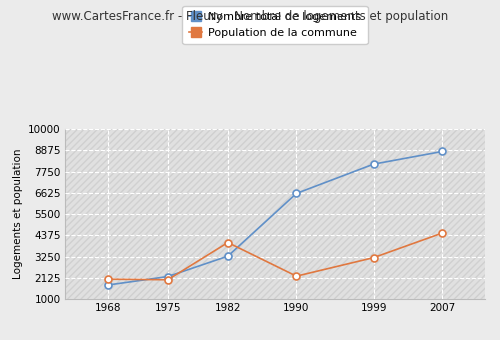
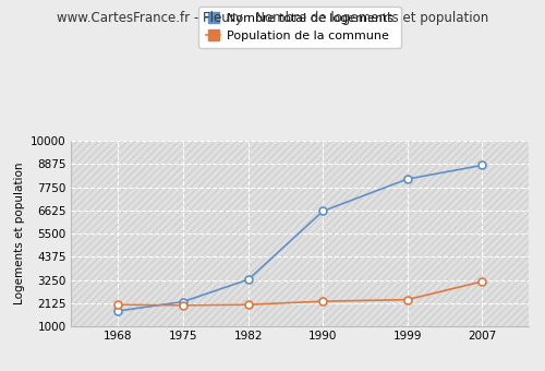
Population de la commune/1982: 4000 -> 2100
Population de la commune/1999: 3200 -> 2300
Population de la commune/2007: 4500 -> 3200
